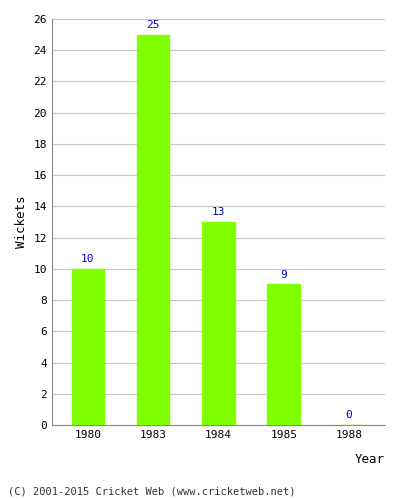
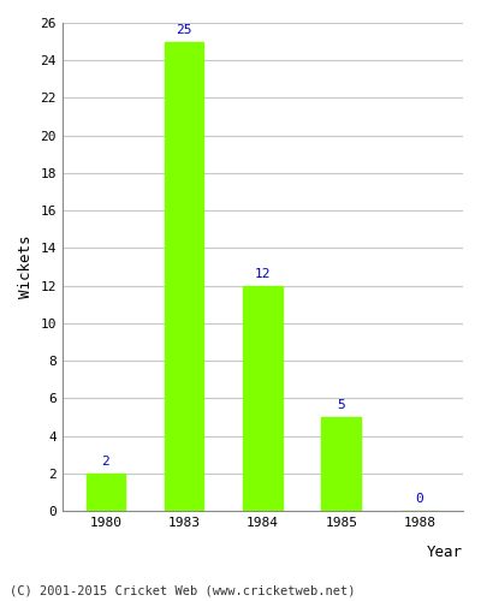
1980: 10 -> 2
1984: 13 -> 12
1985: 9 -> 5
